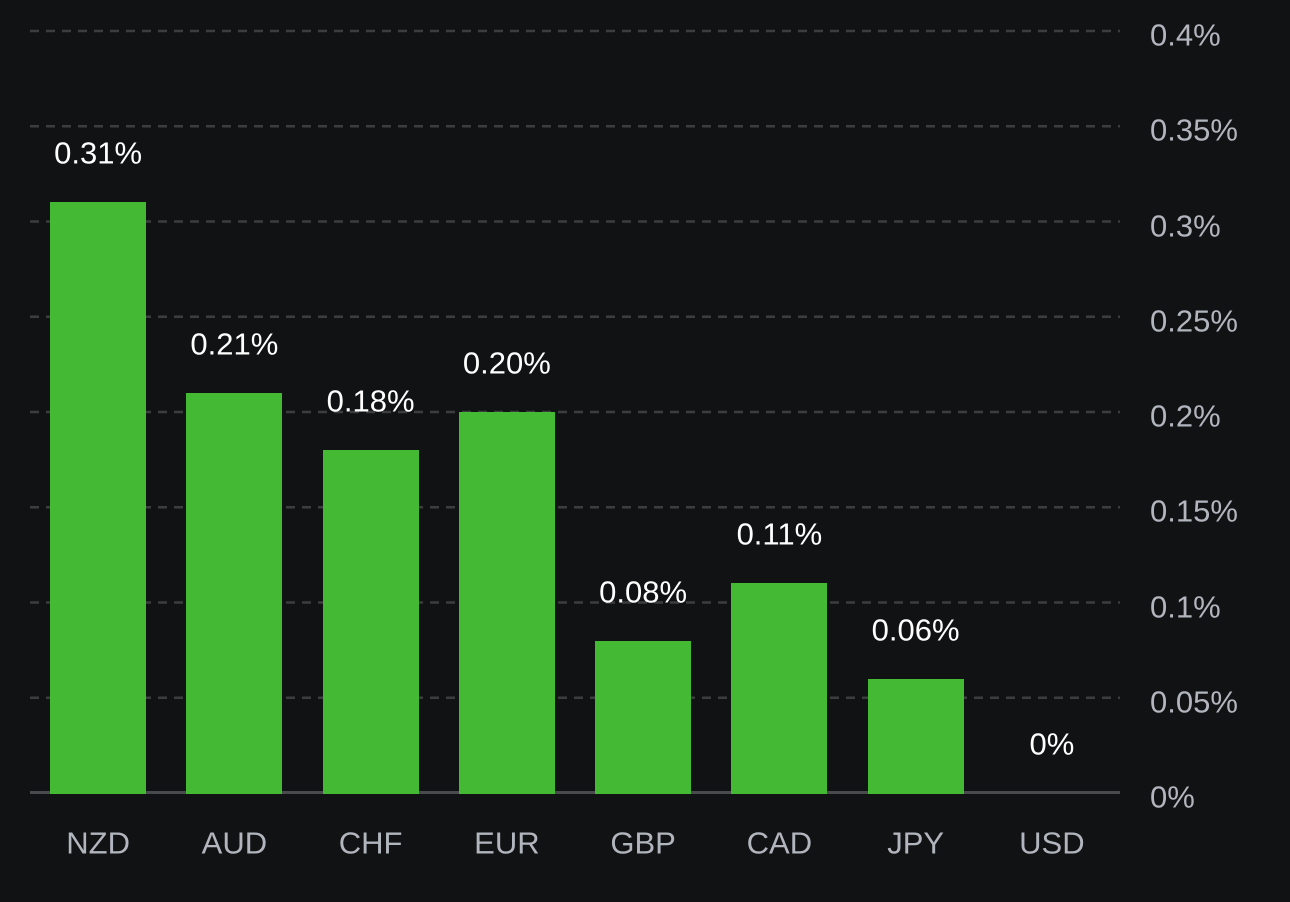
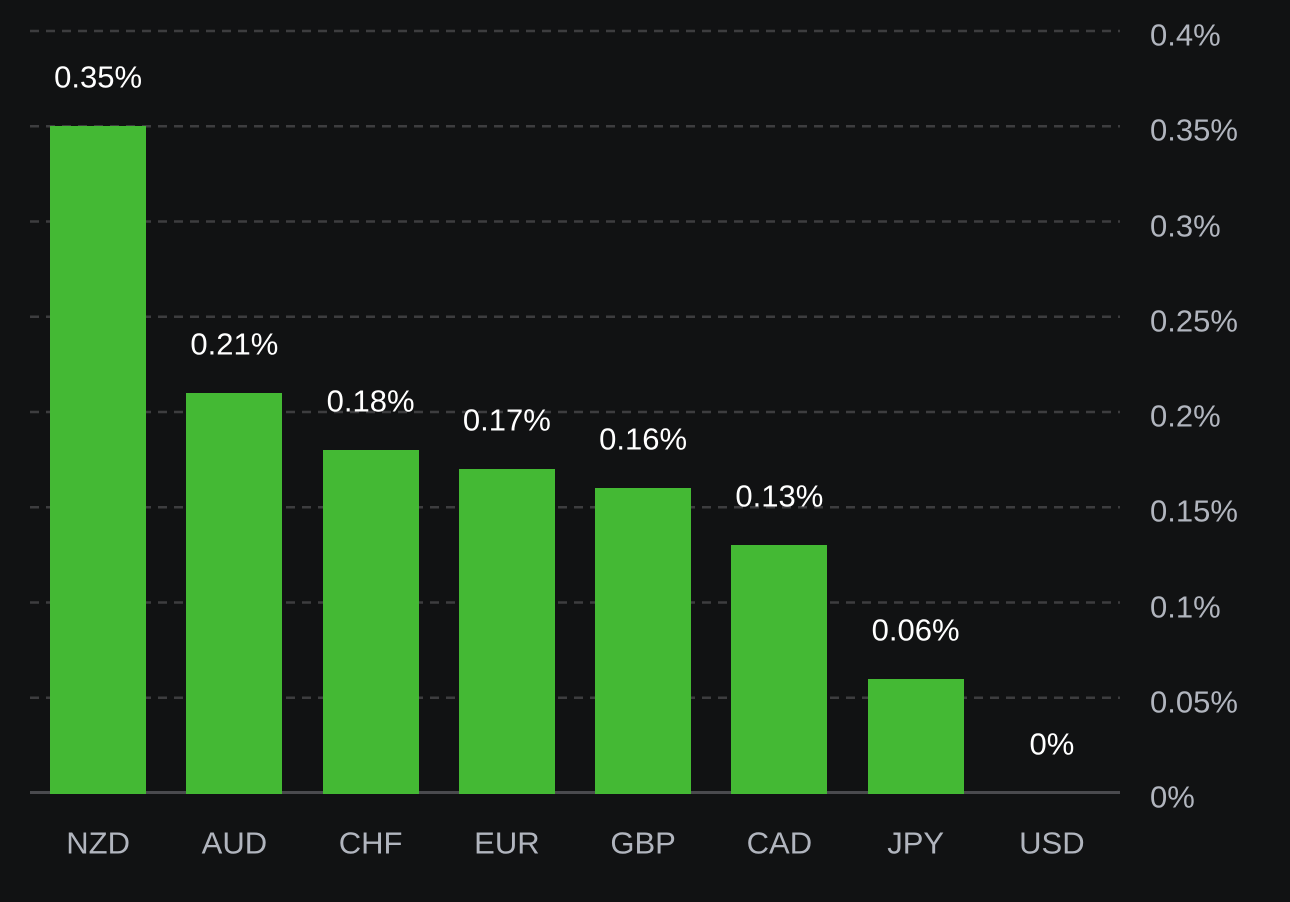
NZD: 0.31% -> 0.35%
EUR: 0.20% -> 0.17%
GBP: 0.08% -> 0.16%
CAD: 0.11% -> 0.13%
